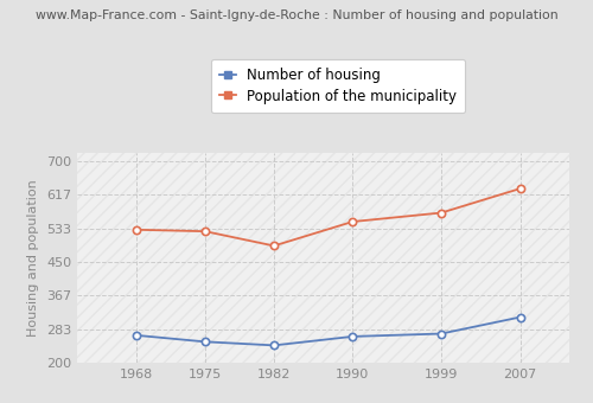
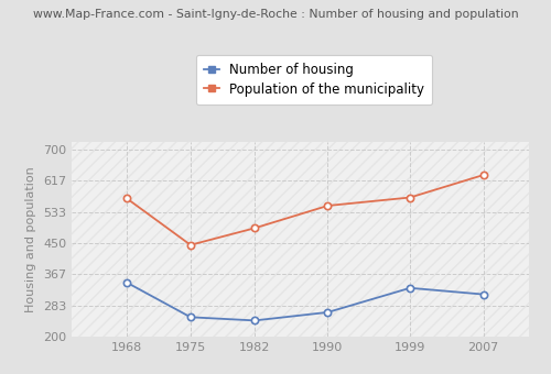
Number of housing/1968: 268 -> 345
Population of the municipality/1968: 530 -> 570
Population of the municipality/1975: 526 -> 445
Number of housing/1999: 272 -> 330
